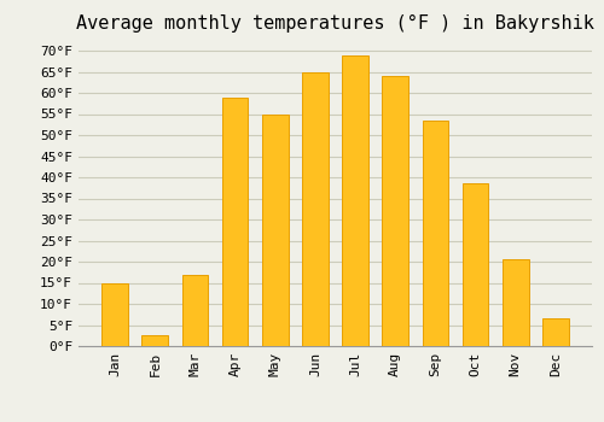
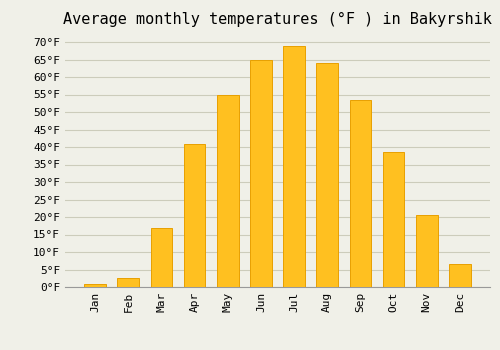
Jan: 15.0°F -> 1.0°F
Apr: 59.0°F -> 41.0°F
